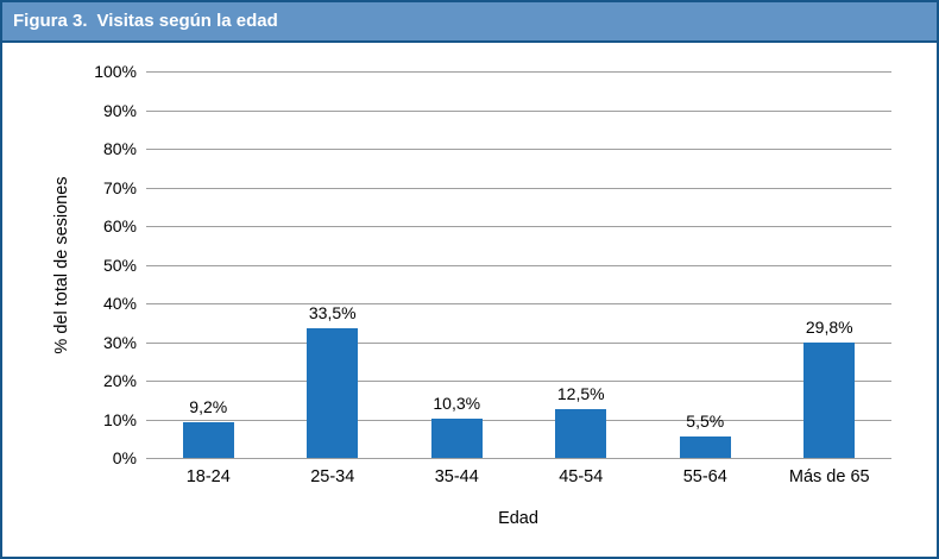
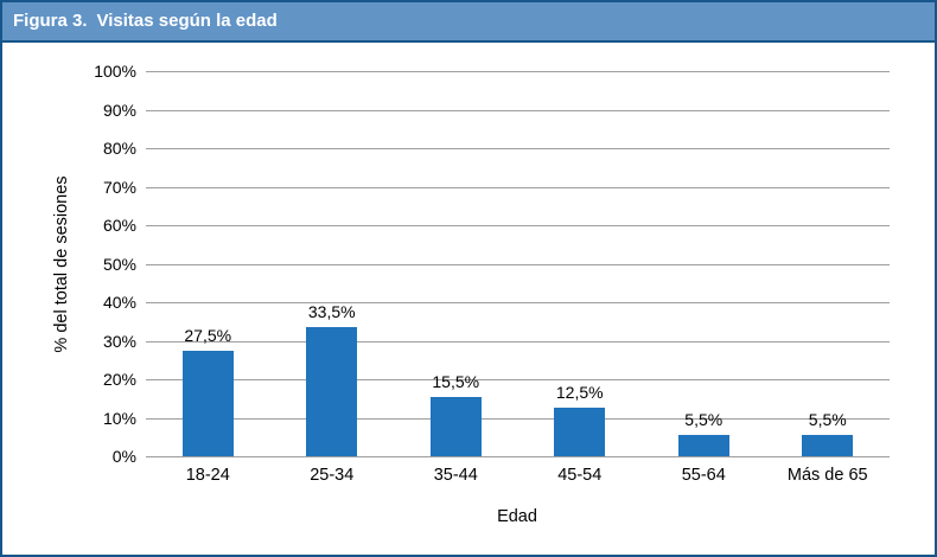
18-24: 9,2% -> 27,5%
35-44: 10,3% -> 15,5%
Más de 65: 29,8% -> 5,5%
